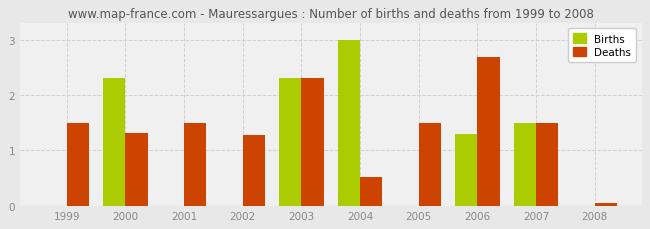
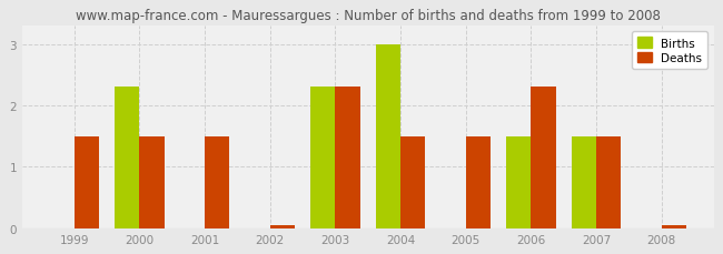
Deaths/2000: 1.32 -> 1.50
Deaths/2002: 1.28 -> 0.05
Deaths/2004: 0.52 -> 1.50
Births/2006: 1.3 -> 1.5
Deaths/2006: 2.68 -> 2.30
